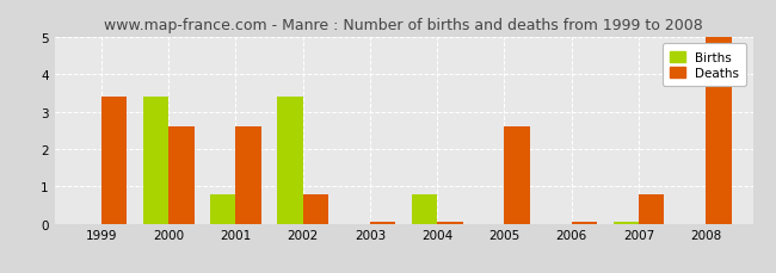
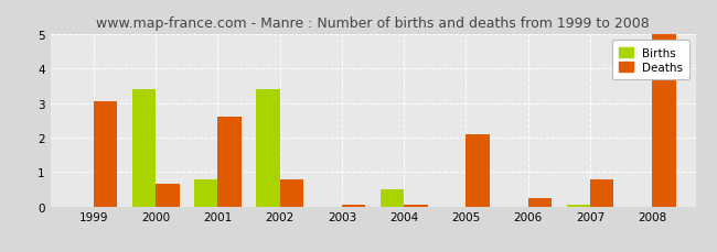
Deaths/1999: 3.40 -> 3.05
Deaths/2000: 2.60 -> 0.65
Births/2004: 0.80 -> 0.50
Deaths/2005: 2.60 -> 2.10
Deaths/2006: 0.05 -> 0.25
